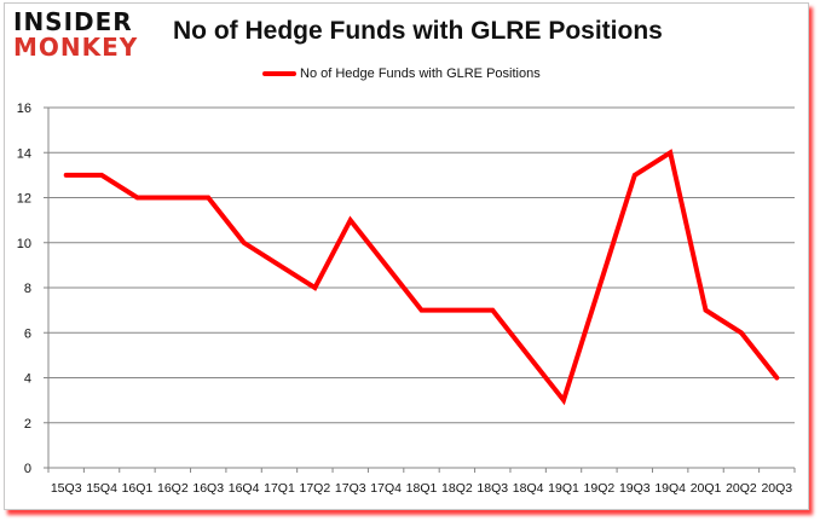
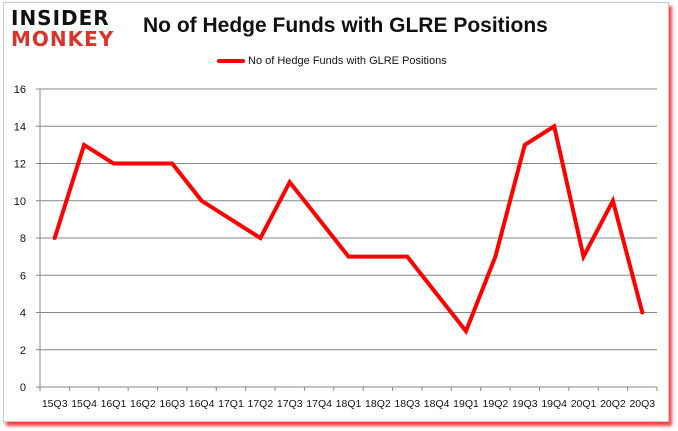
15Q3: 13 -> 8
19Q2: 8 -> 7
20Q2: 6 -> 10
